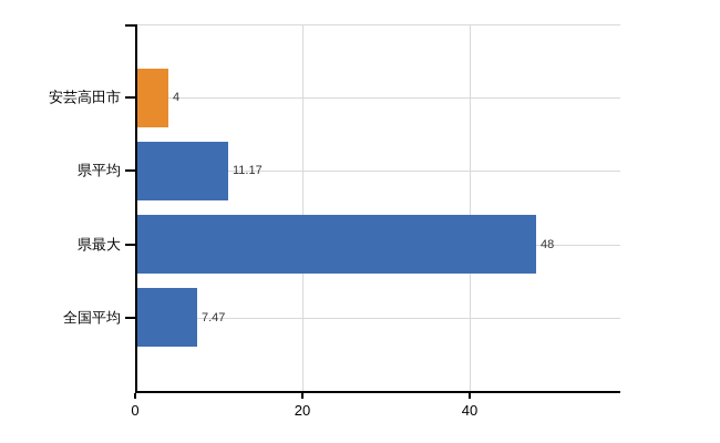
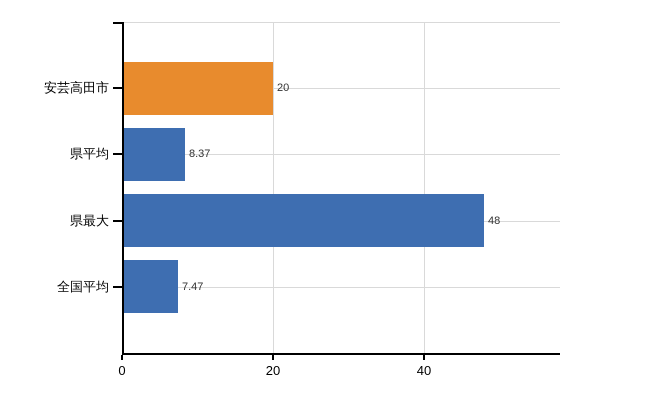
安芸高田市: 4 -> 20
県平均: 11.17 -> 8.37
